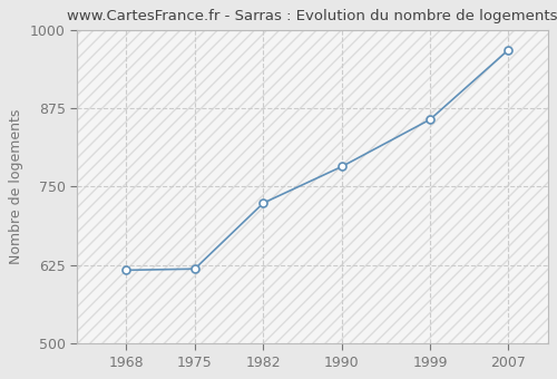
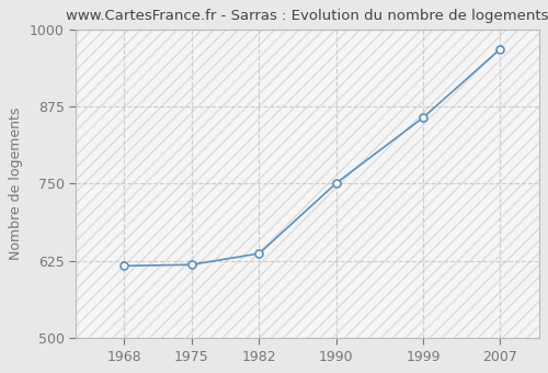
1982: 724 -> 637
1990: 782 -> 751
